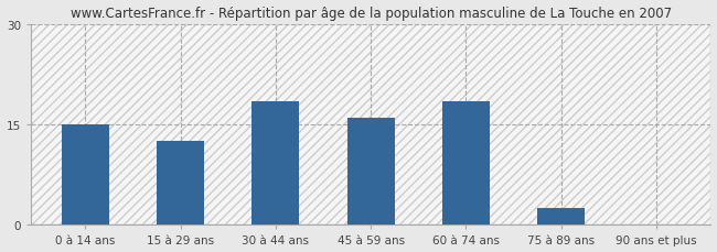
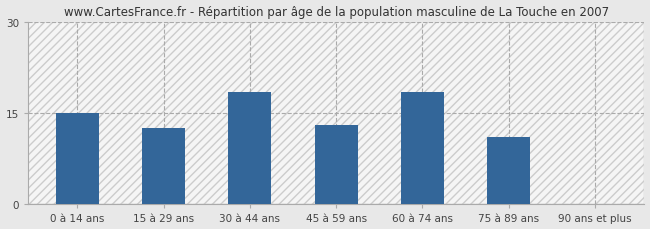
45 à 59 ans: 16.0 -> 13.0
75 à 89 ans: 2.5 -> 11.0
